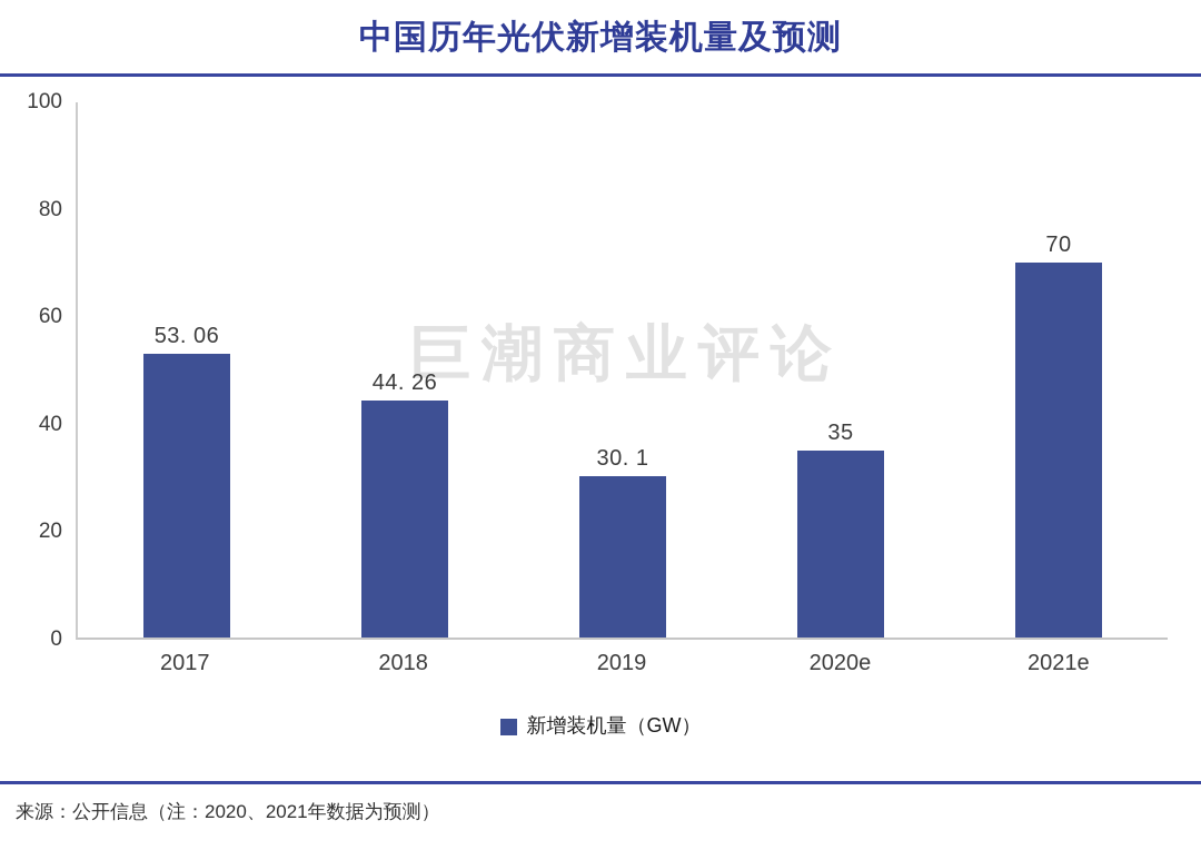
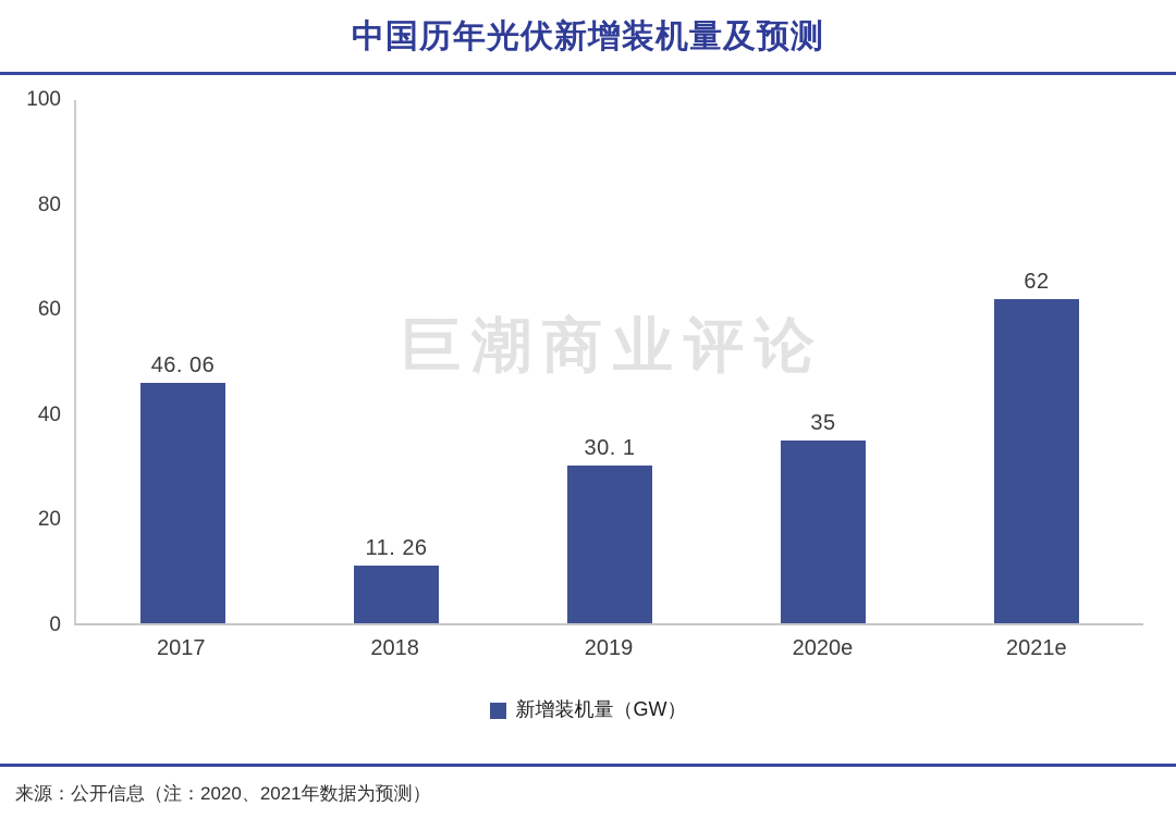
2017: 53 -> 46
2018: 44 -> 11
2021e: 70 -> 62
